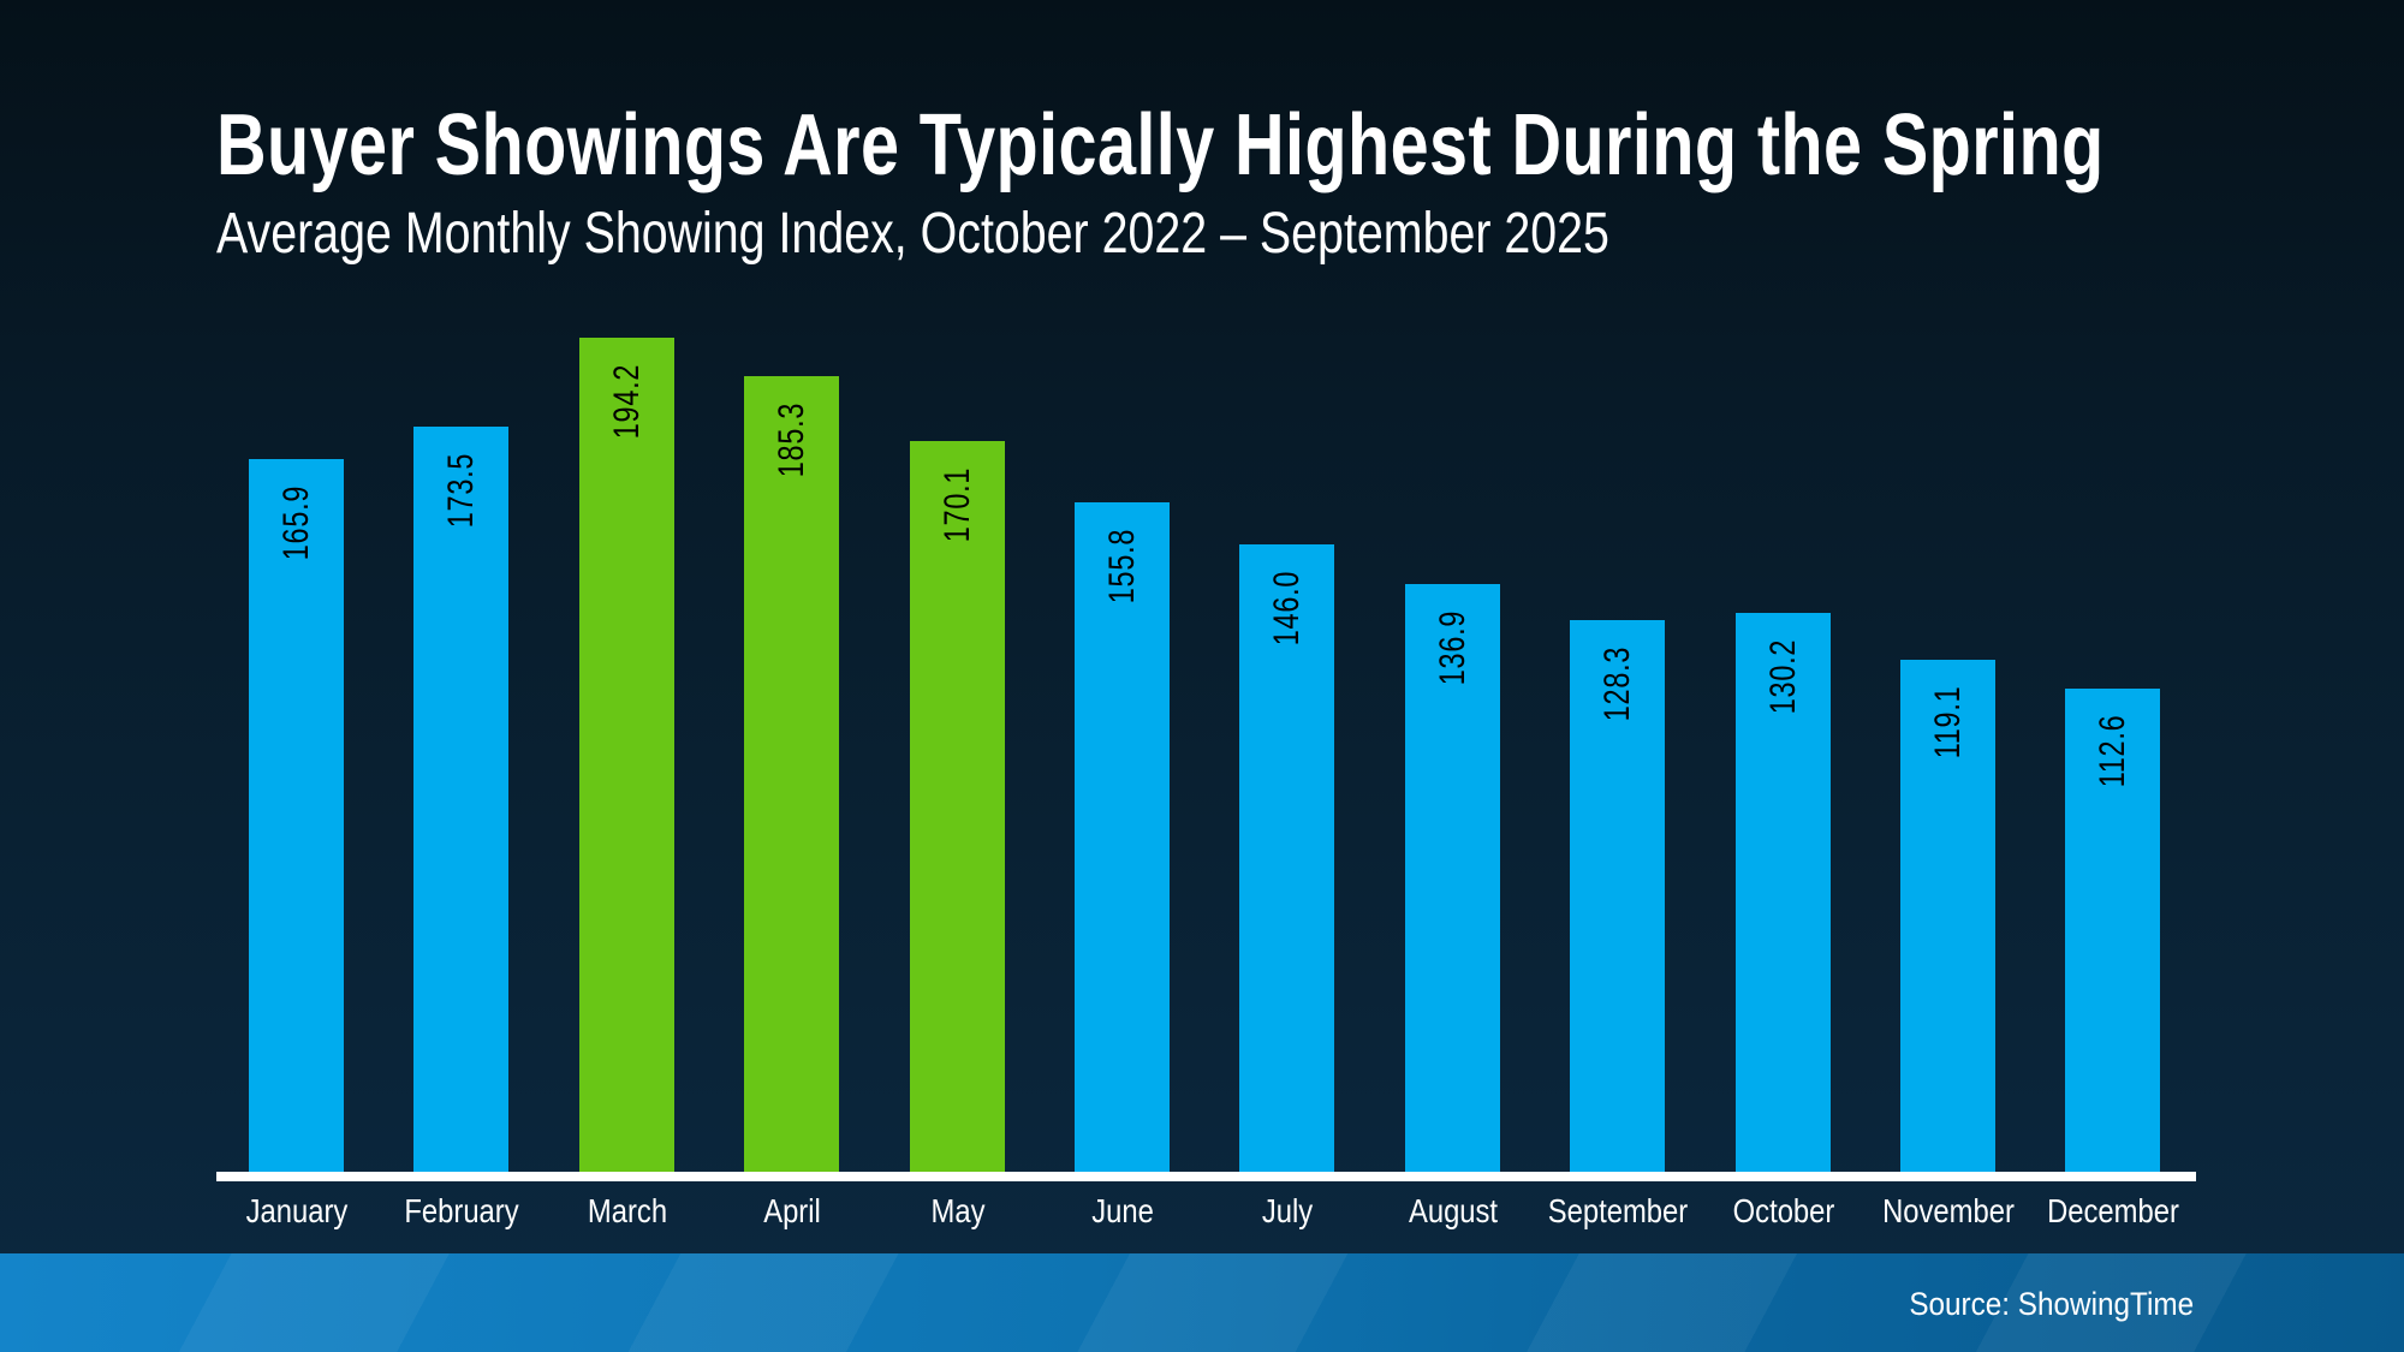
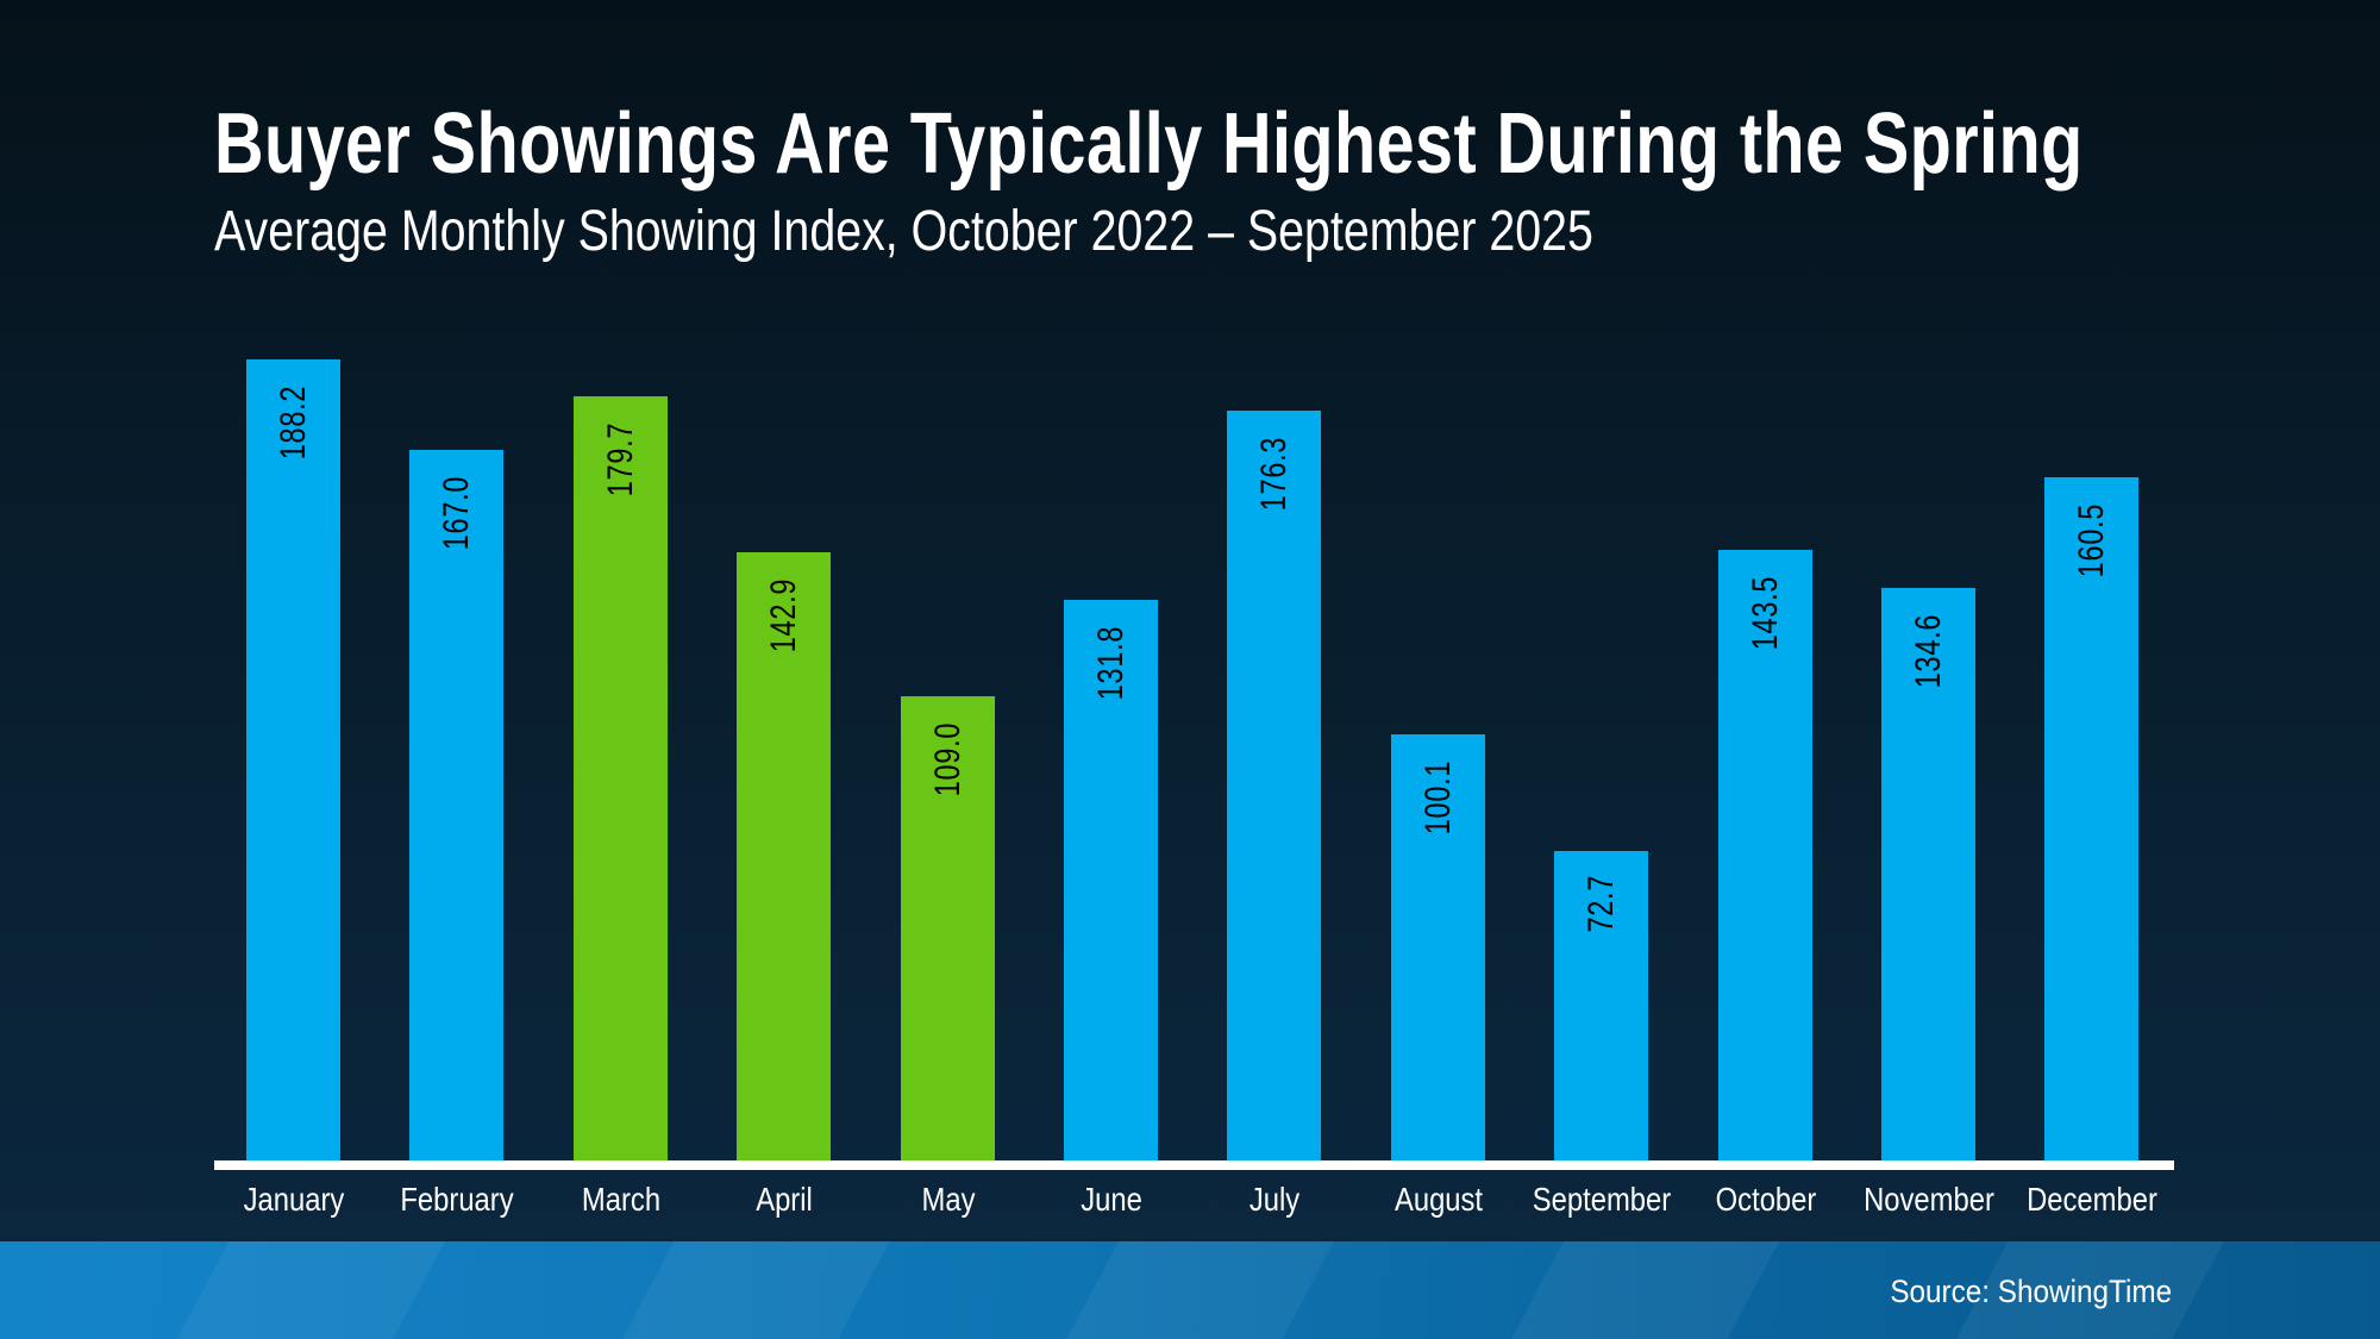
January: 165.9 -> 188.2
February: 173.5 -> 167.0
March: 194.2 -> 179.7
April: 185.3 -> 142.9
May: 170.1 -> 109.0
June: 155.8 -> 131.8
July: 146.0 -> 176.3
August: 136.9 -> 100.1
September: 128.3 -> 72.7
October: 130.2 -> 143.5
November: 119.1 -> 134.6
December: 112.6 -> 160.5
